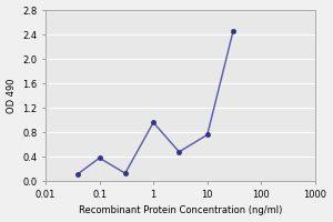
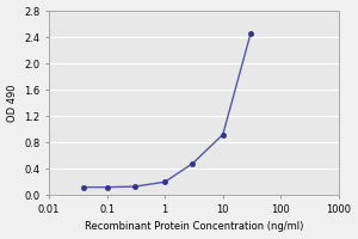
0.1: 0.38 -> 0.12
1: 0.96 -> 0.20
10: 0.76 -> 0.92
